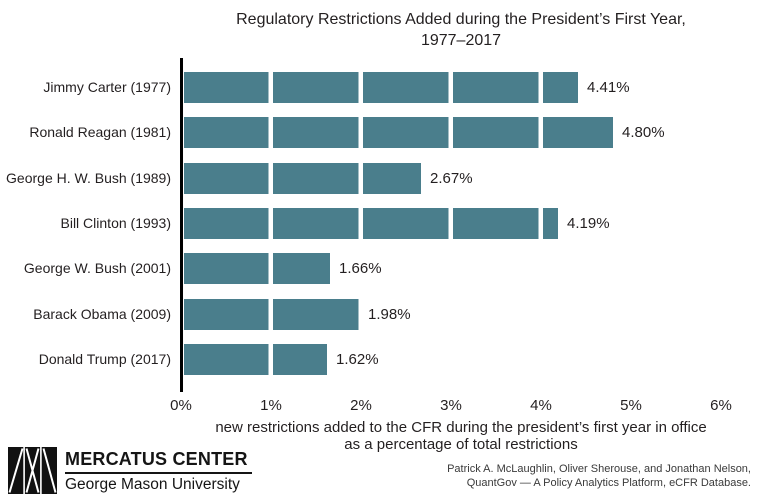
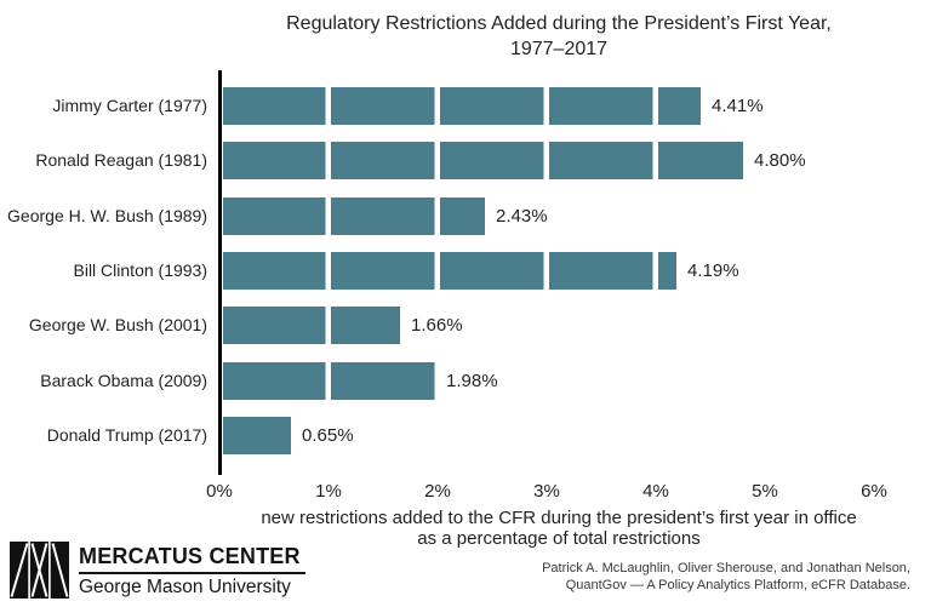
George H. W. Bush (1989): 2.67% -> 2.43%
Donald Trump (2017): 1.62% -> 0.65%
